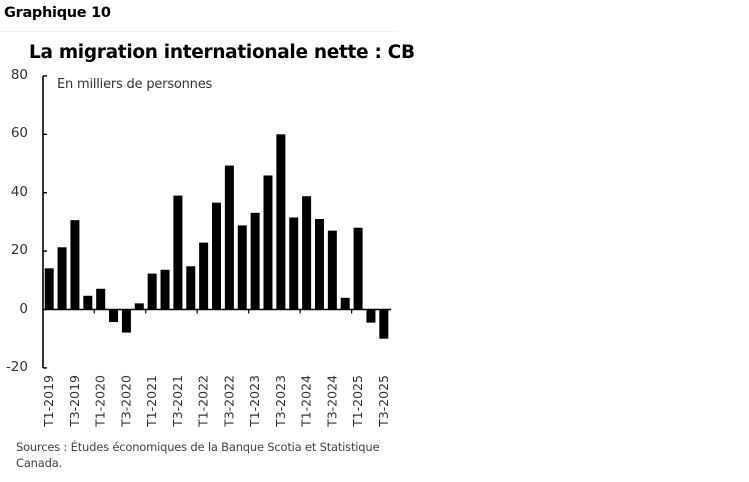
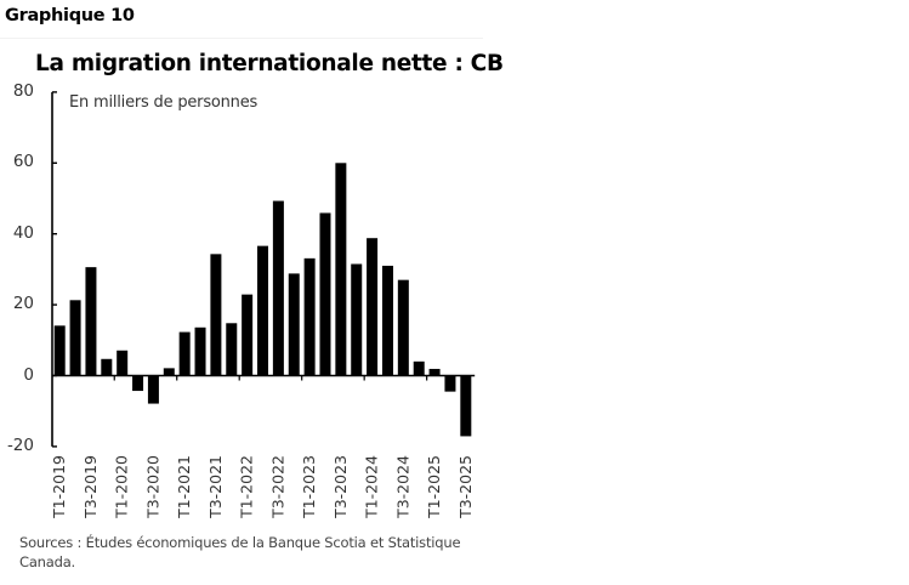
T3-2021: 39 -> 34
T1-2025: 28 -> 2
T3-2025: -10 -> -17
